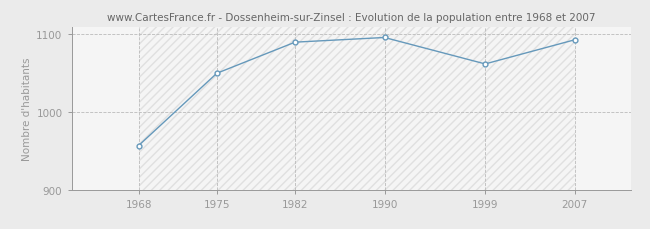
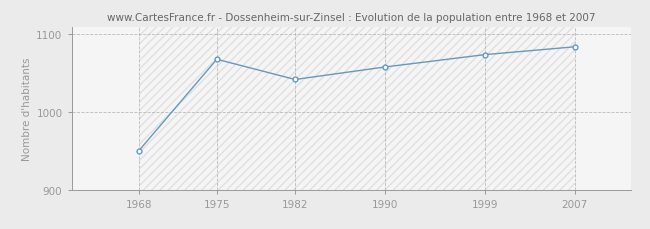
1968: 957 -> 950
1975: 1050 -> 1068
1982: 1090 -> 1042
1990: 1096 -> 1058
1999: 1062 -> 1074
2007: 1093 -> 1084
